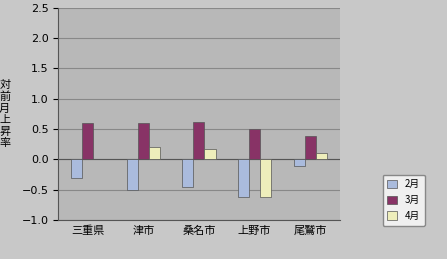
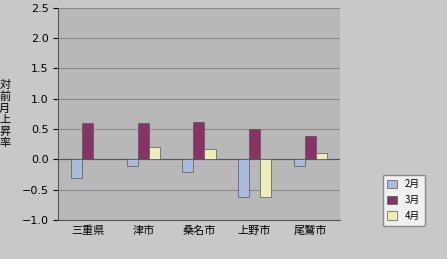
2月/津市: -0.50 -> -0.10
2月/桑名市: -0.46 -> -0.20
